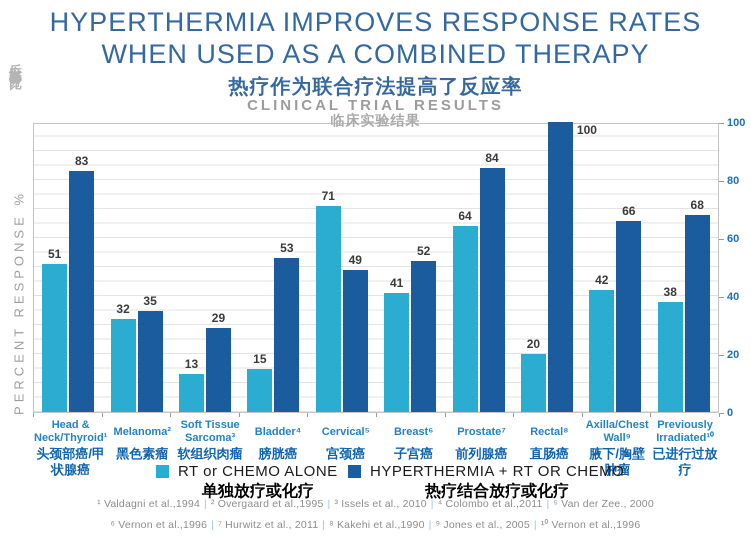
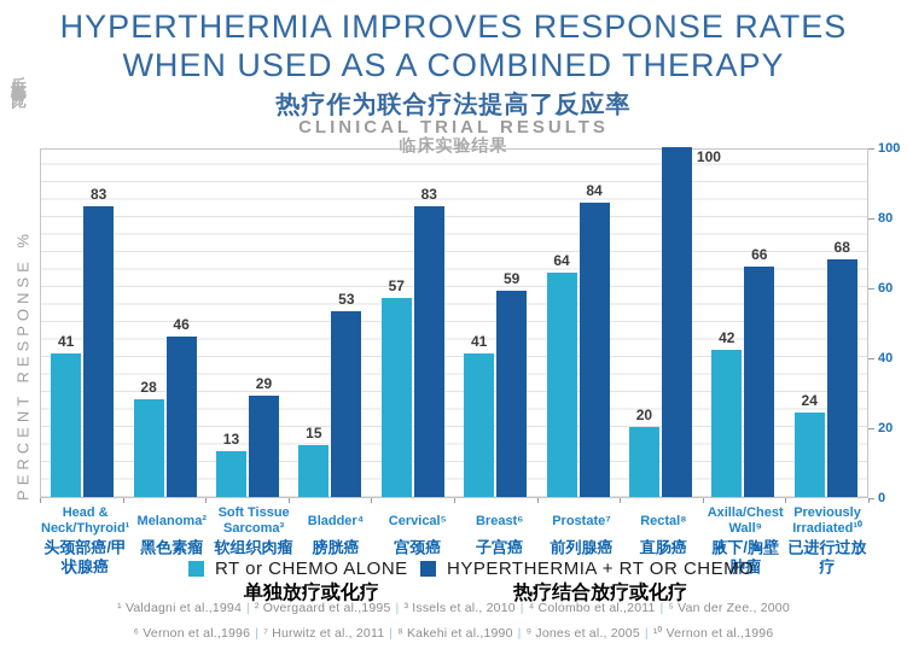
RT or CHEMO ALONE/Head & Neck/Thyroid¹: 51 -> 41
RT or CHEMO ALONE/Melanoma²: 32 -> 28
HYPERTHERMIA + RT OR CHEMO/Melanoma²: 35 -> 46
RT or CHEMO ALONE/Cervical⁵: 71 -> 57
HYPERTHERMIA + RT OR CHEMO/Cervical⁵: 49 -> 83
HYPERTHERMIA + RT OR CHEMO/Breast⁶: 52 -> 59
RT or CHEMO ALONE/Previously Irradiated¹⁰: 38 -> 24
